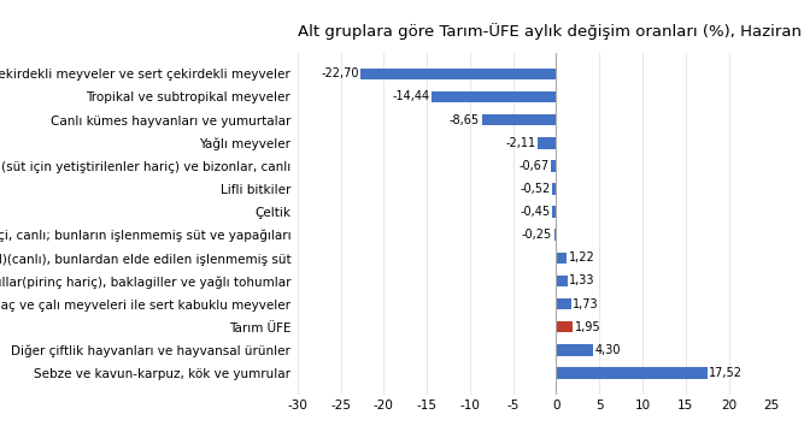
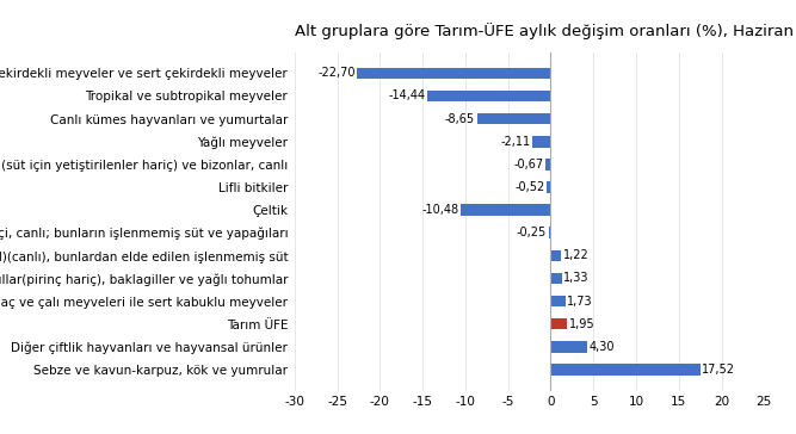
Çeltik: -0,45 -> -10,48
